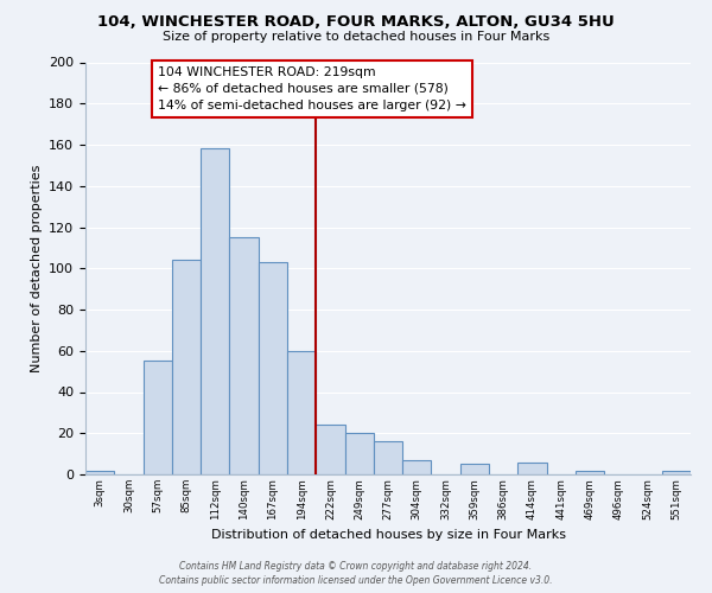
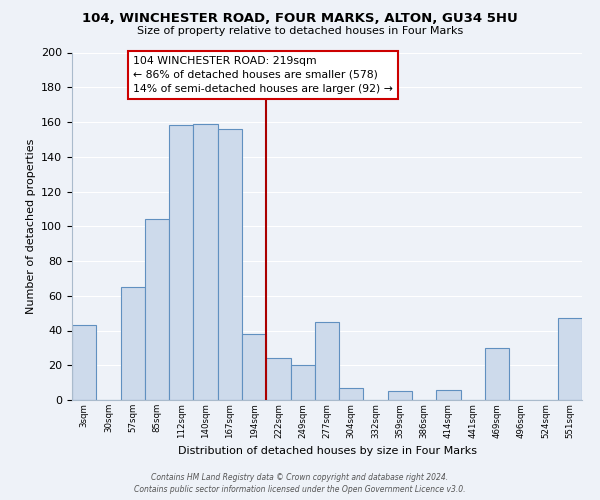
3sqm: 2 -> 43
57sqm: 55 -> 65
140sqm: 115 -> 159
167sqm: 103 -> 156
194sqm: 60 -> 38
277sqm: 16 -> 45
469sqm: 2 -> 30
551sqm: 2 -> 47
